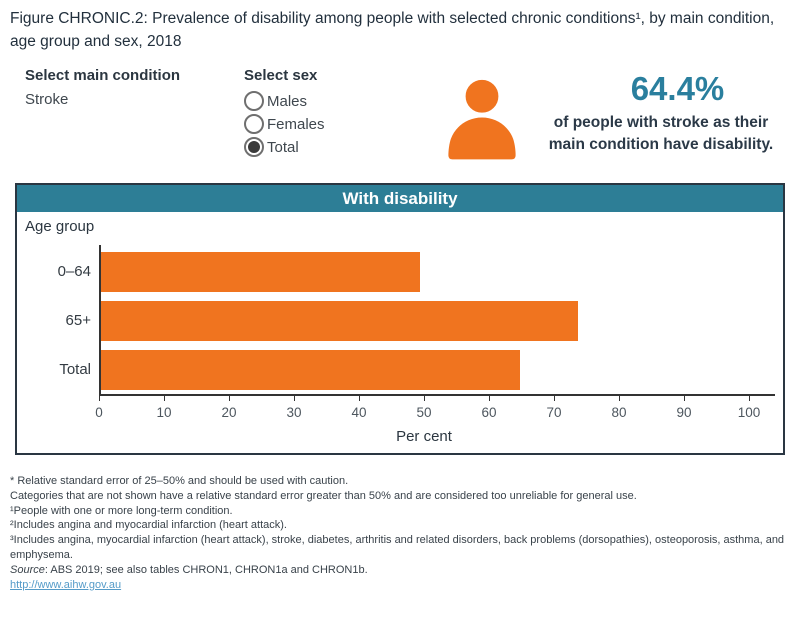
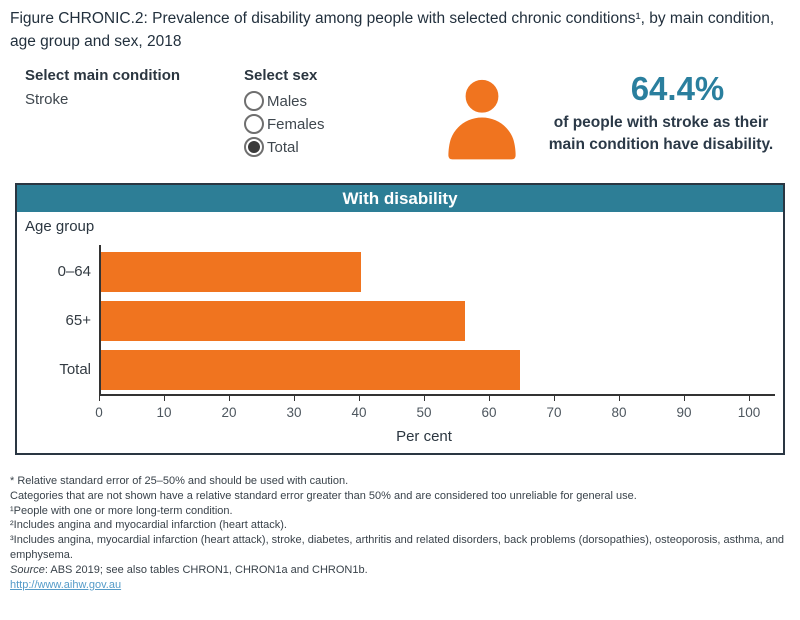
0–64: 49 -> 40
65+: 73 -> 56
